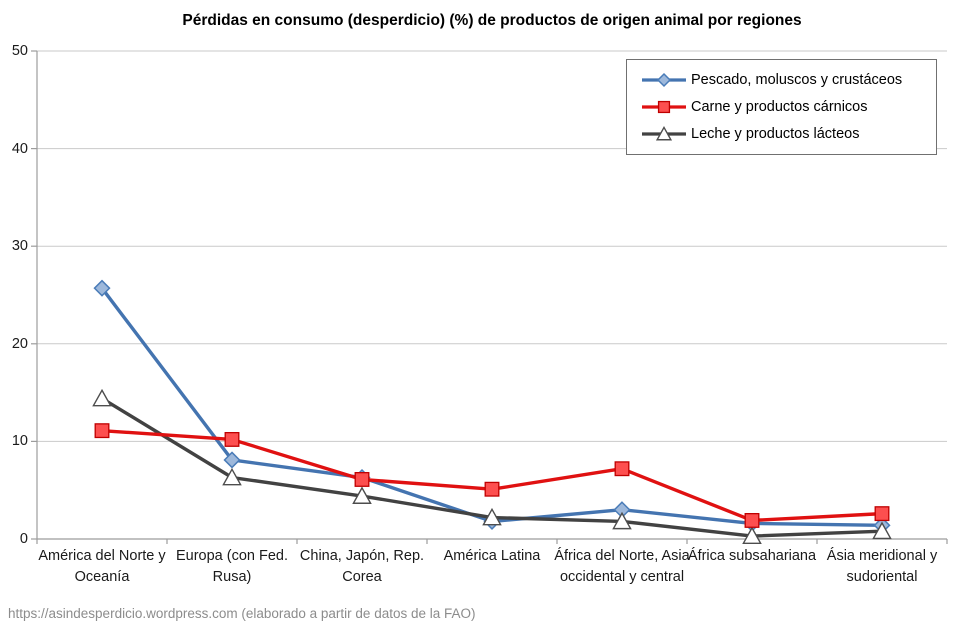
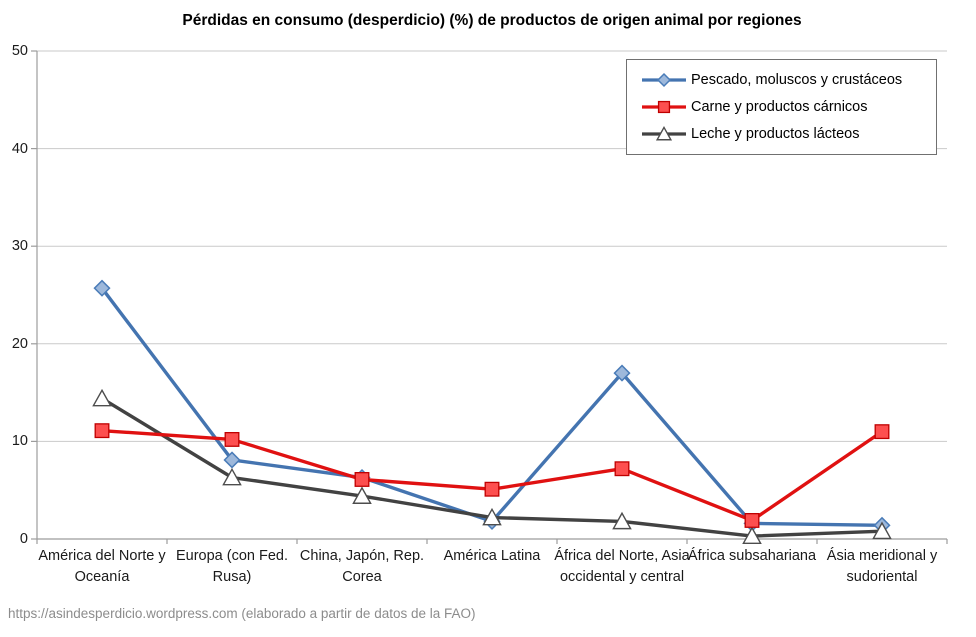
Pescado, moluscos y crustáceos/África del Norte, Asia occidental y central: 3 -> 17
Carne y productos cárnicos/Ásia meridional y sudoriental: 3 -> 11
